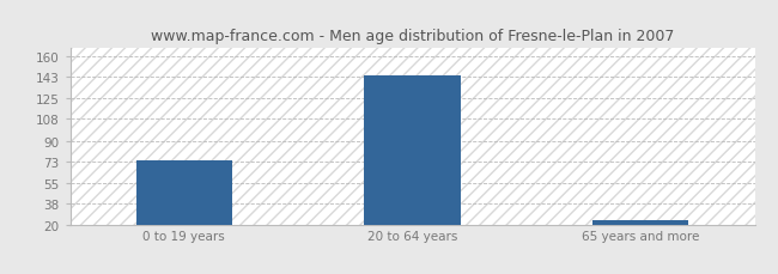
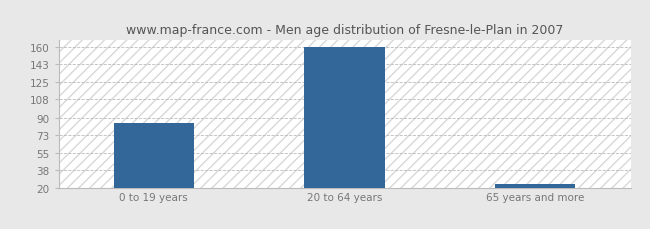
0 to 19 years: 74 -> 85
20 to 64 years: 144 -> 160
